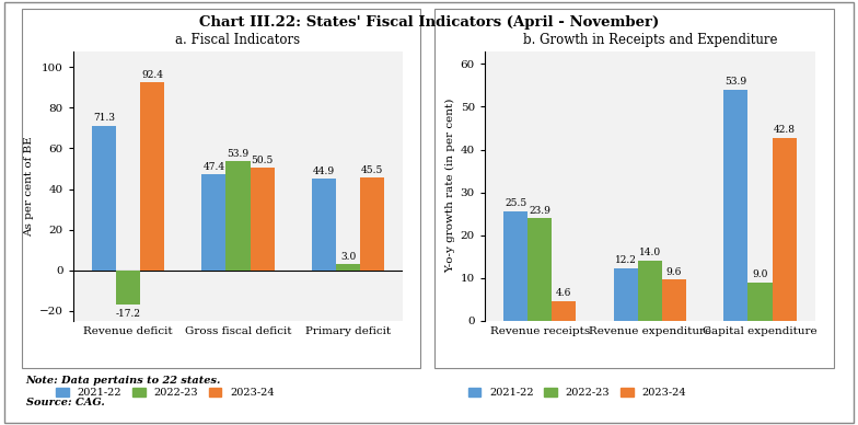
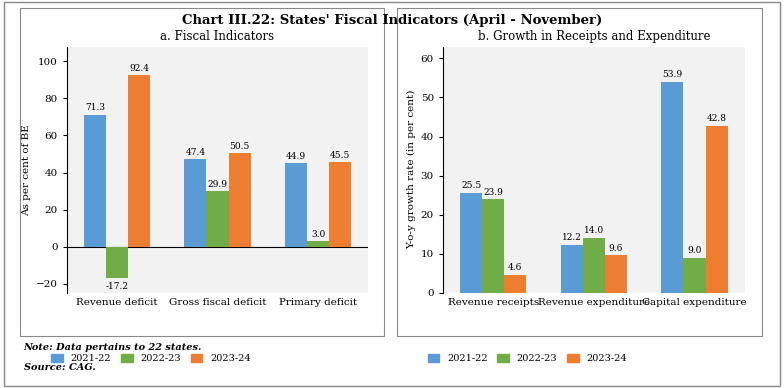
a. Fiscal Indicators/2022-23/Gross fiscal deficit: 53.9 -> 29.9
